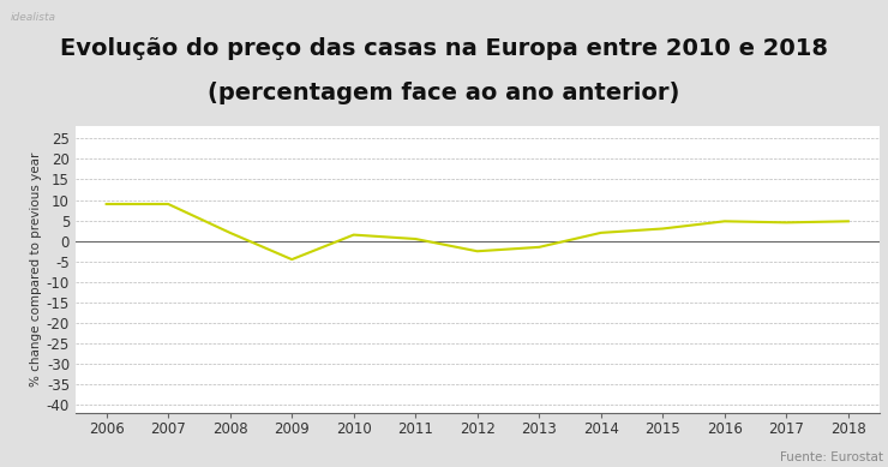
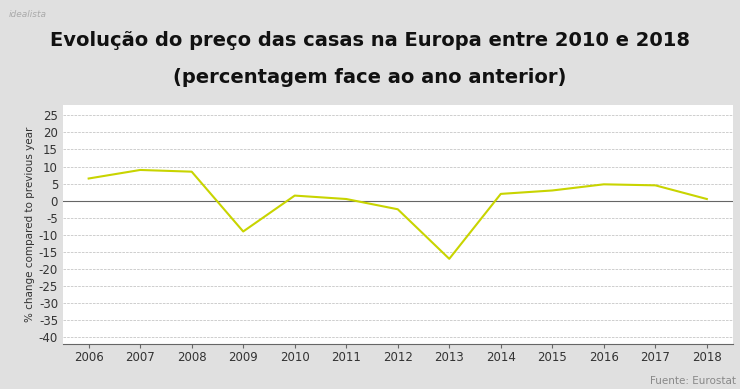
2006: 9.0 -> 6.5
2008: 2.0 -> 8.5
2009: -4.5 -> -9.0
2013: -1.5 -> -17.0
2018: 4.8 -> 0.5
